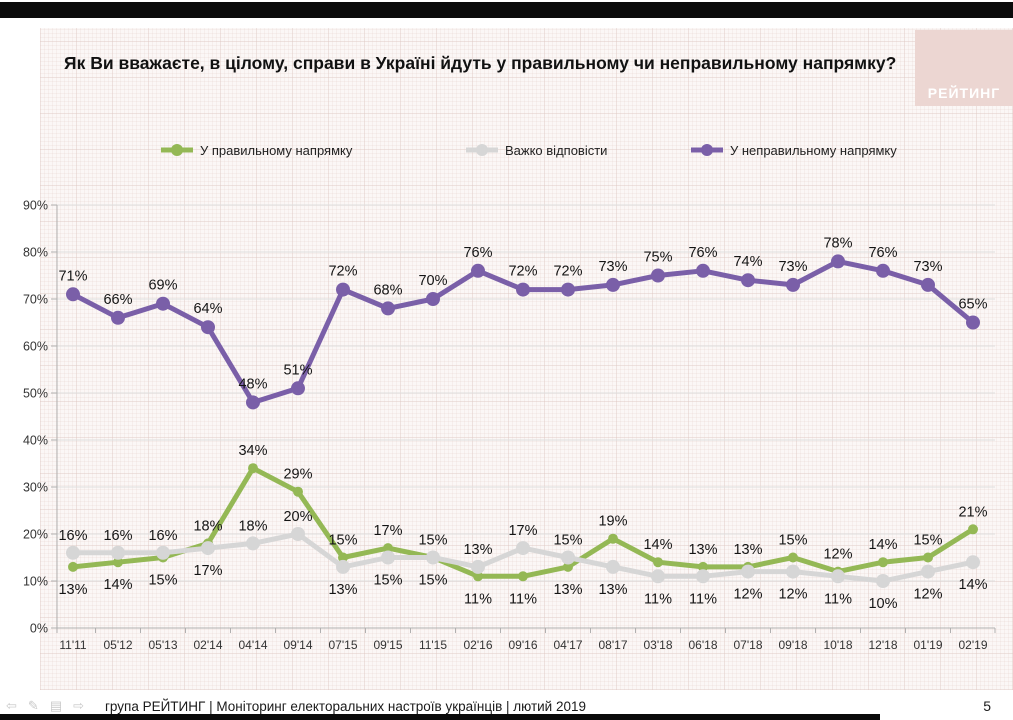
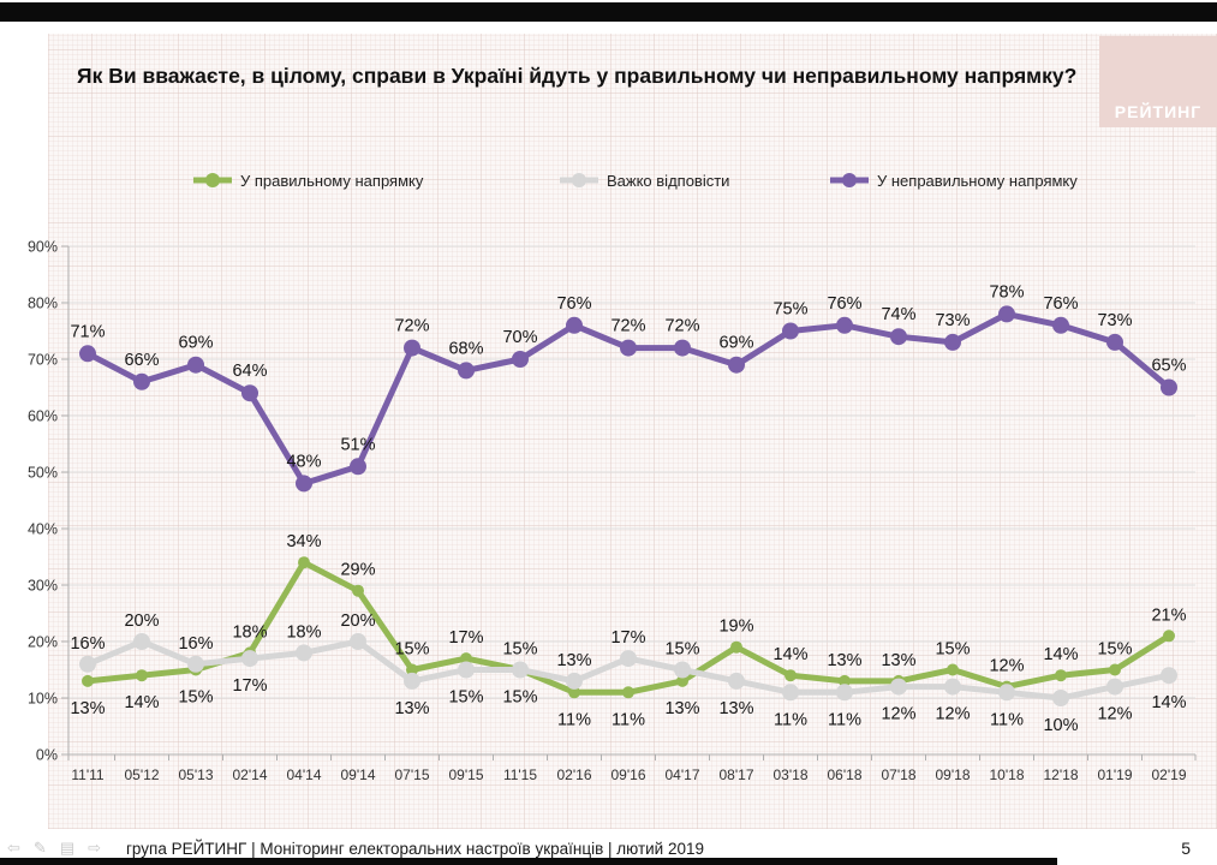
Важко відповісти/05'12: 16% -> 20%
У неправильному напрямку/08'17: 73% -> 69%
